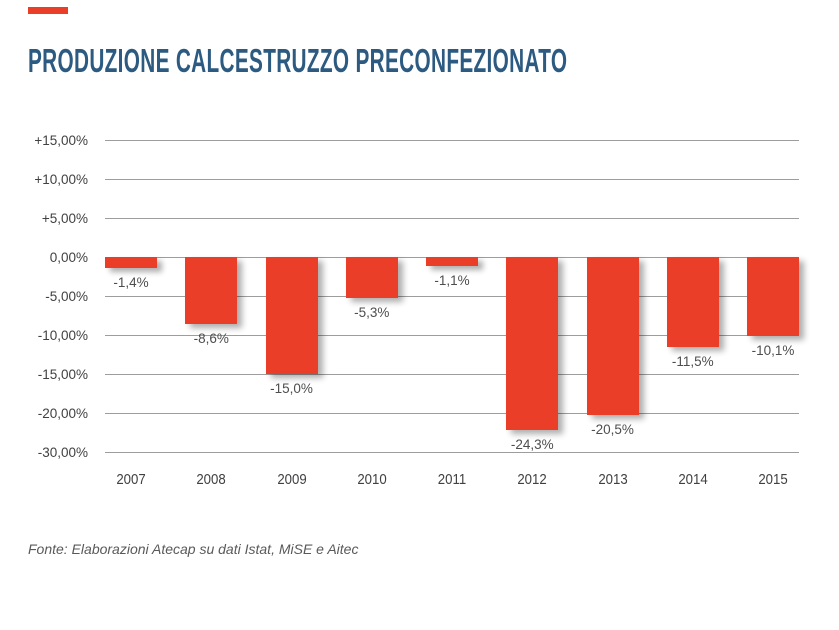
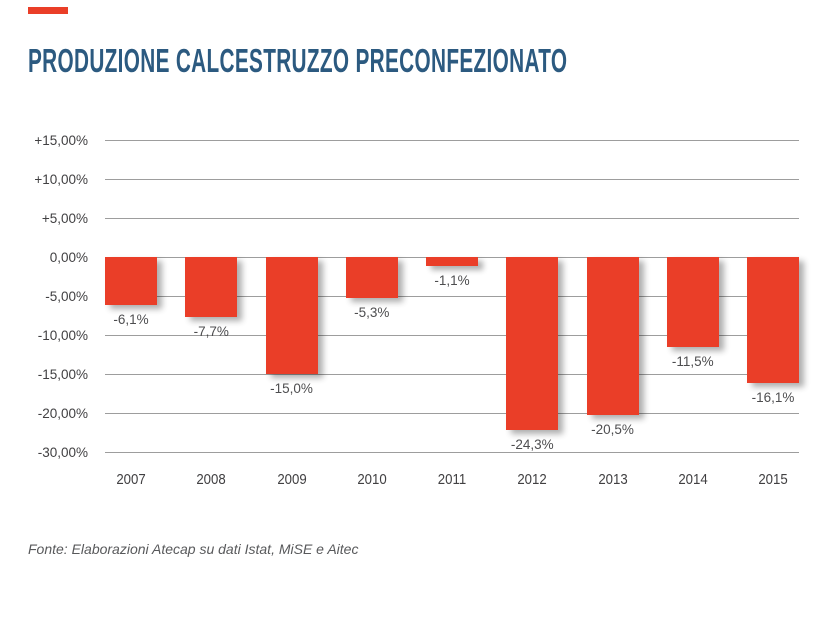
2007: -1,4% -> -6,1%
2008: -8,6% -> -7,7%
2015: -10,1% -> -16,1%
